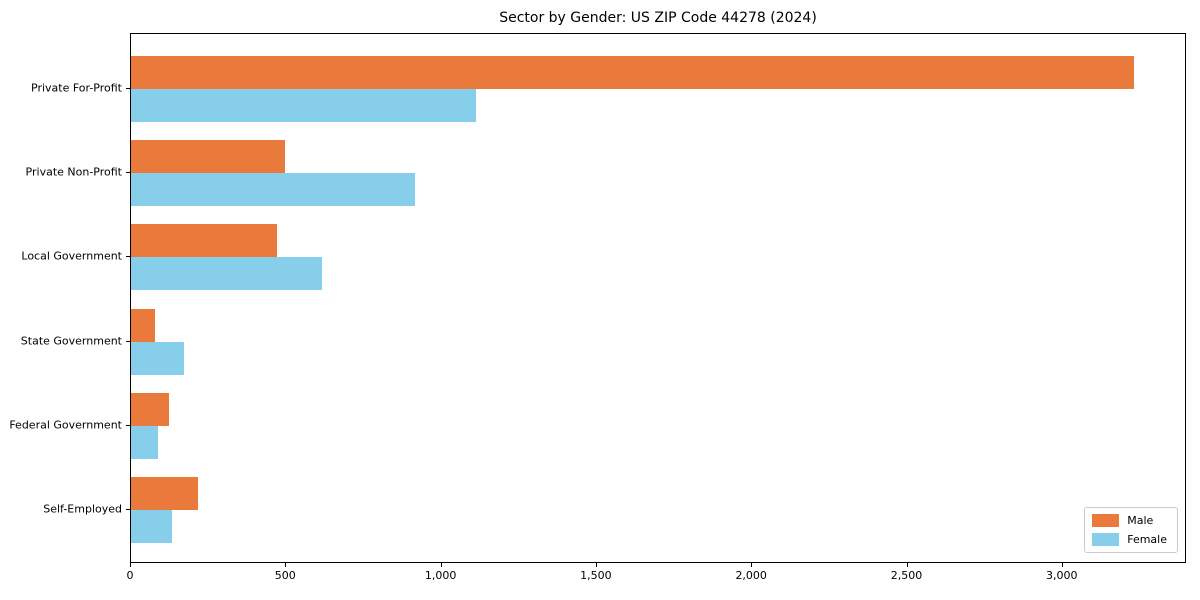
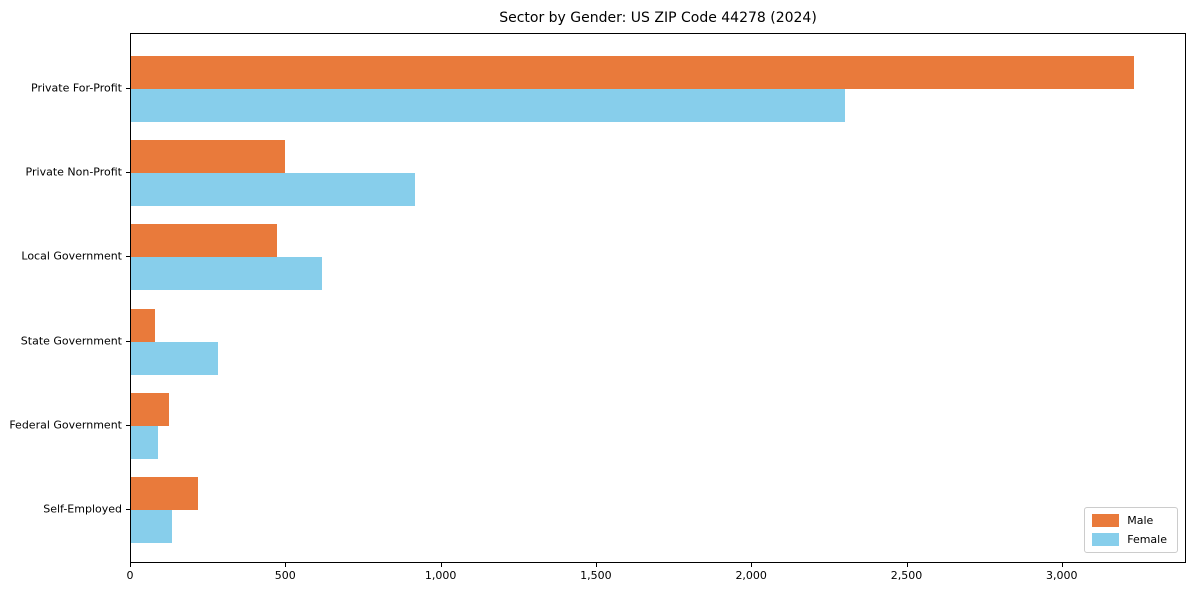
Female/Private For-Profit: 1110 -> 2300
Female/State Government: 170 -> 280
